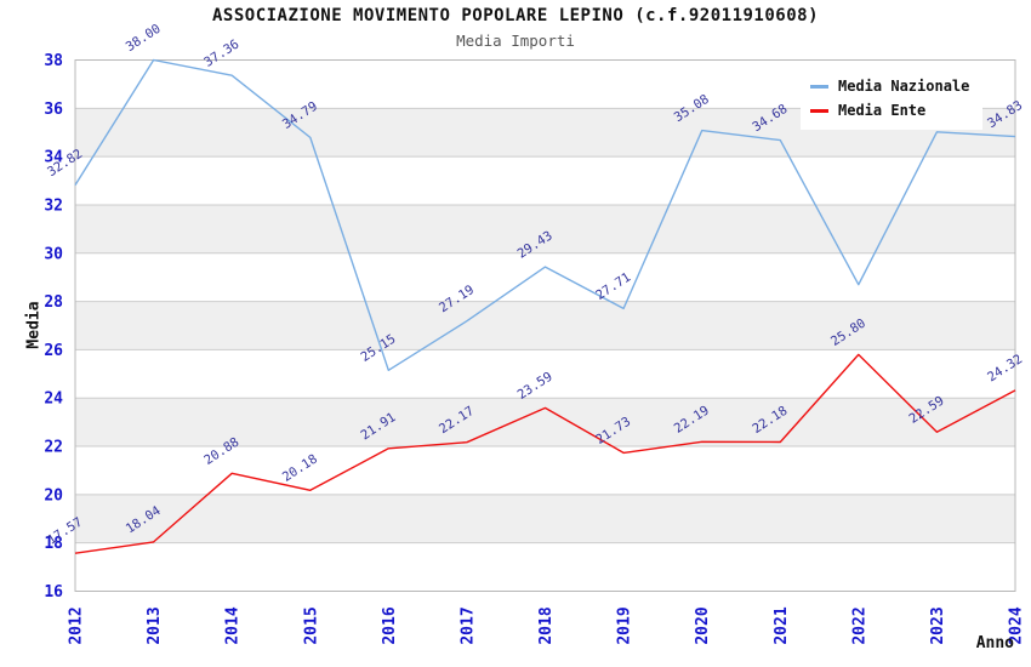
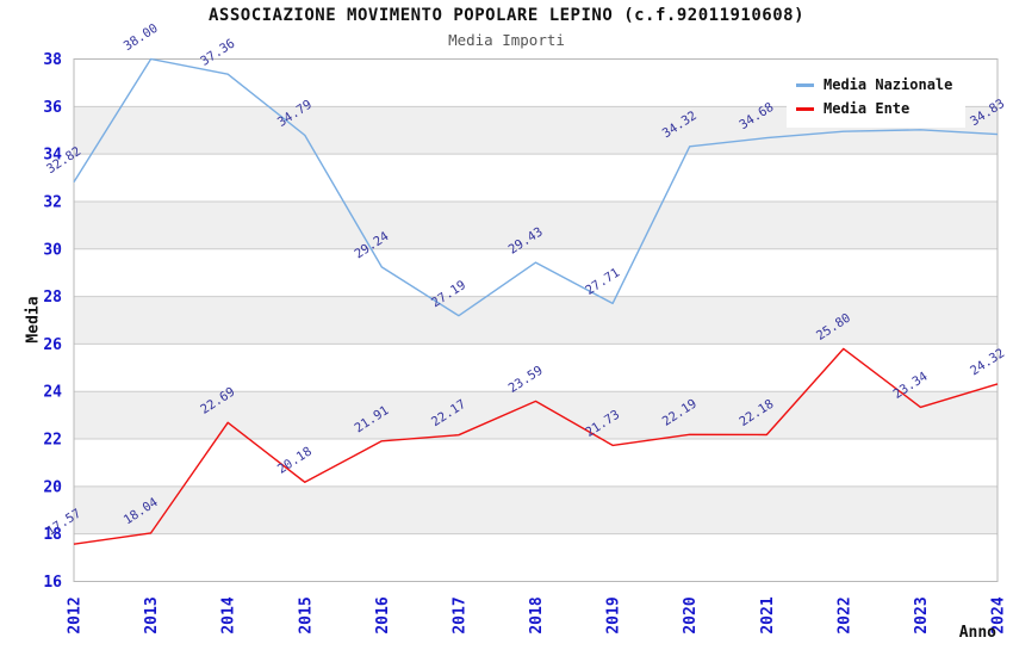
Media Ente/2014: 20.88 -> 22.69
Media Nazionale/2016: 25.15 -> 29.24
Media Nazionale/2020: 35.08 -> 34.32
Media Nazionale/2022: 28.7 -> 35.0
Media Ente/2023: 22.59 -> 23.34
